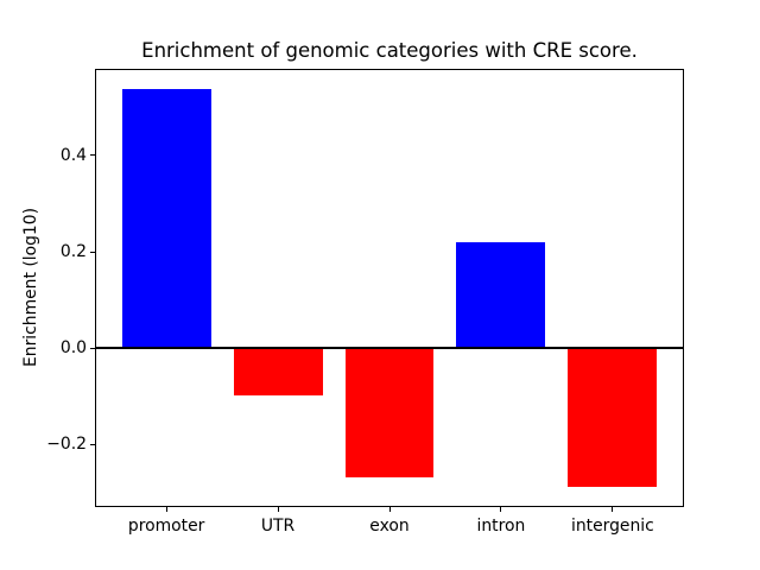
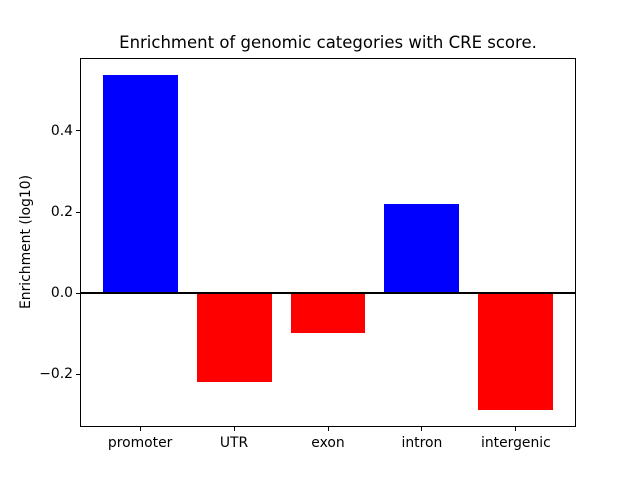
UTR: -0.10 -> -0.22
exon: -0.27 -> -0.10
